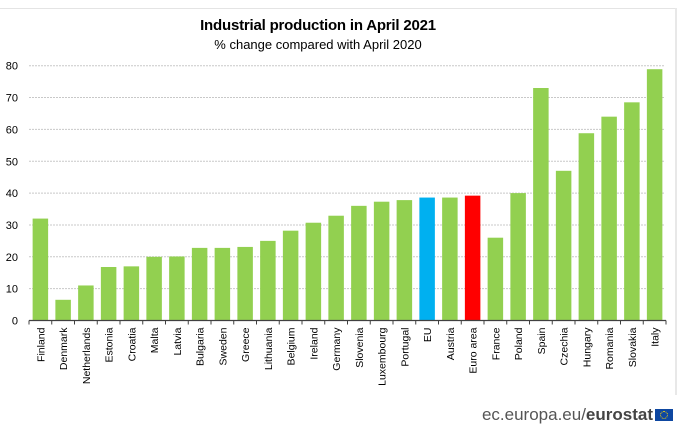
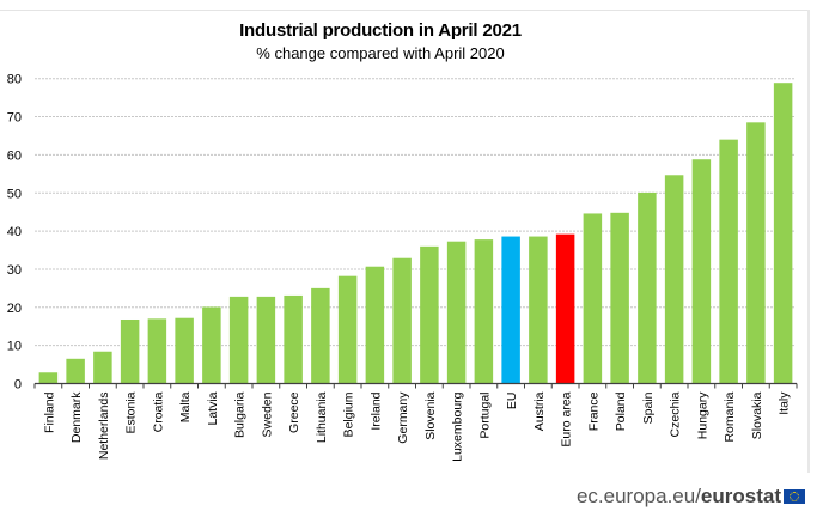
Finland: 32 -> 3
Netherlands: 11 -> 8
Malta: 20 -> 17
France: 26 -> 45
Poland: 40 -> 45
Spain: 73 -> 50
Czechia: 47 -> 55
